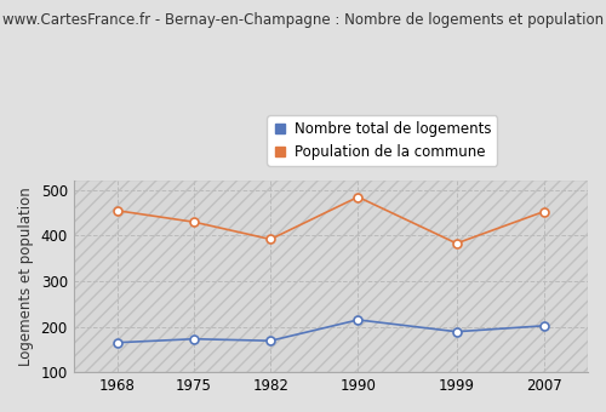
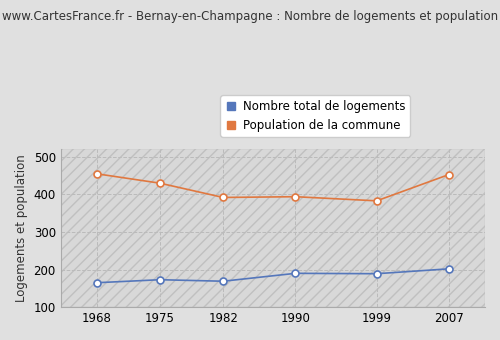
Nombre total de logements/1990: 215 -> 190
Population de la commune/1990: 485 -> 394
